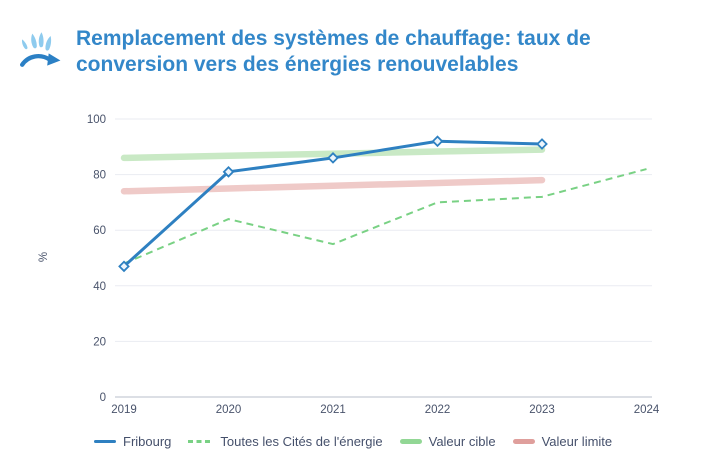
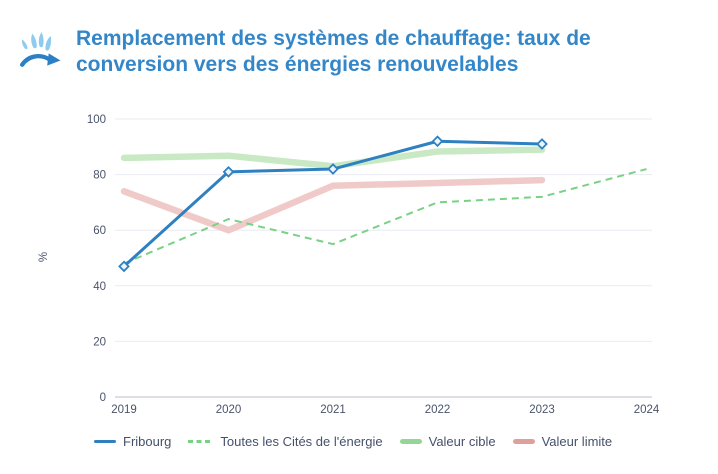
Valeur limite/2020: 75 -> 60
Fribourg/2021: 86 -> 82
Valeur cible/2021: 88 -> 83
